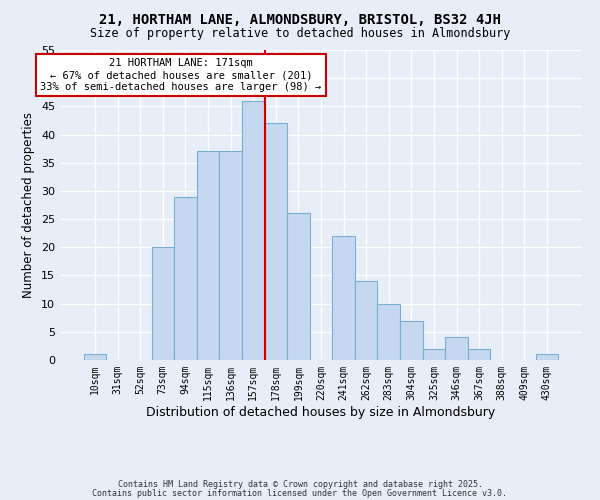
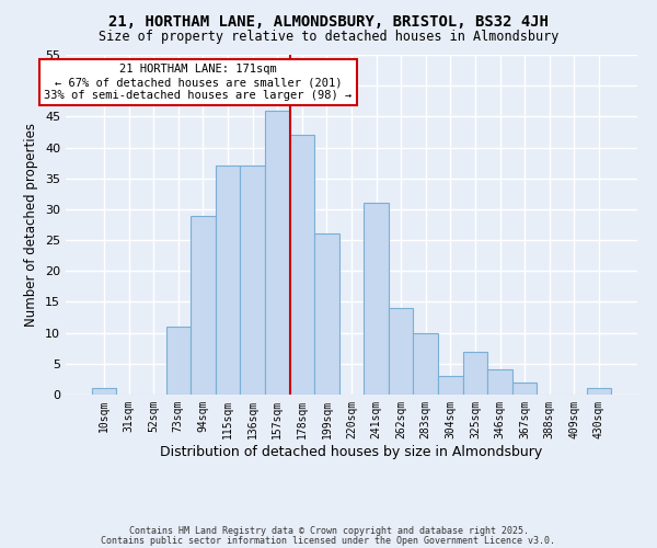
73sqm: 20 -> 11
241sqm: 22 -> 31
304sqm: 7 -> 3
325sqm: 2 -> 7
